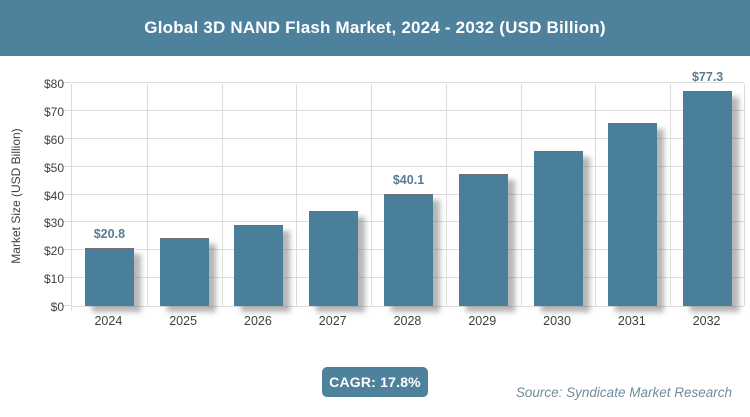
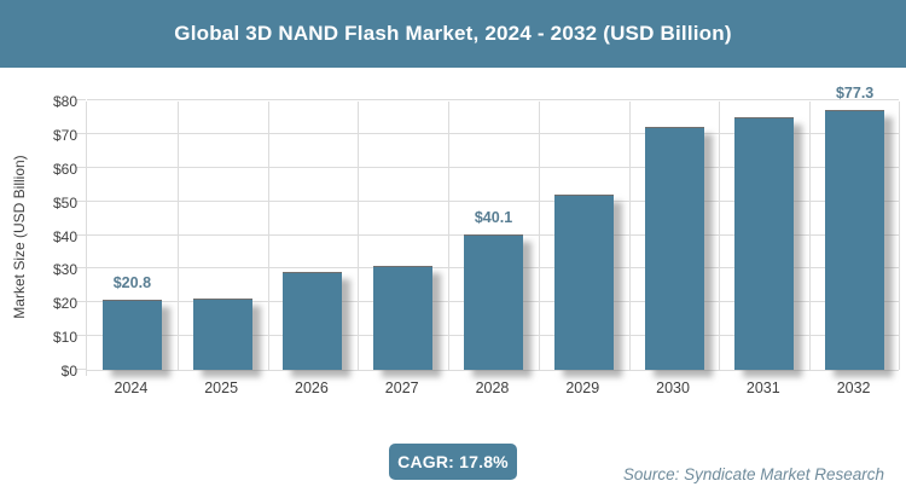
2025: $24 -> $21
2027: $34 -> $31
2029: $47 -> $52
2030: $56 -> $72
2031: $66 -> $75
